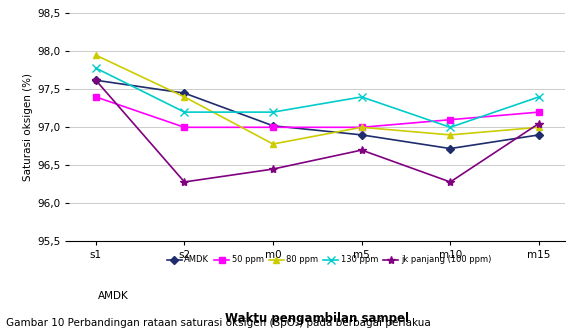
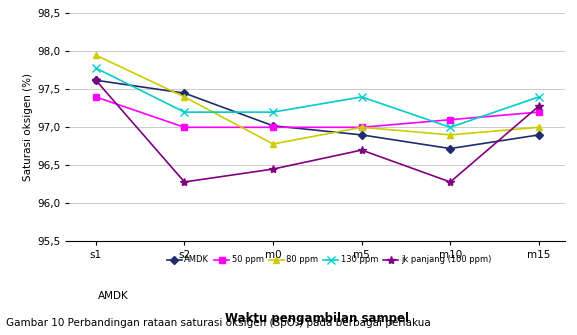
jk panjang (100 ppm)/m15: 97,05 -> 97,28
